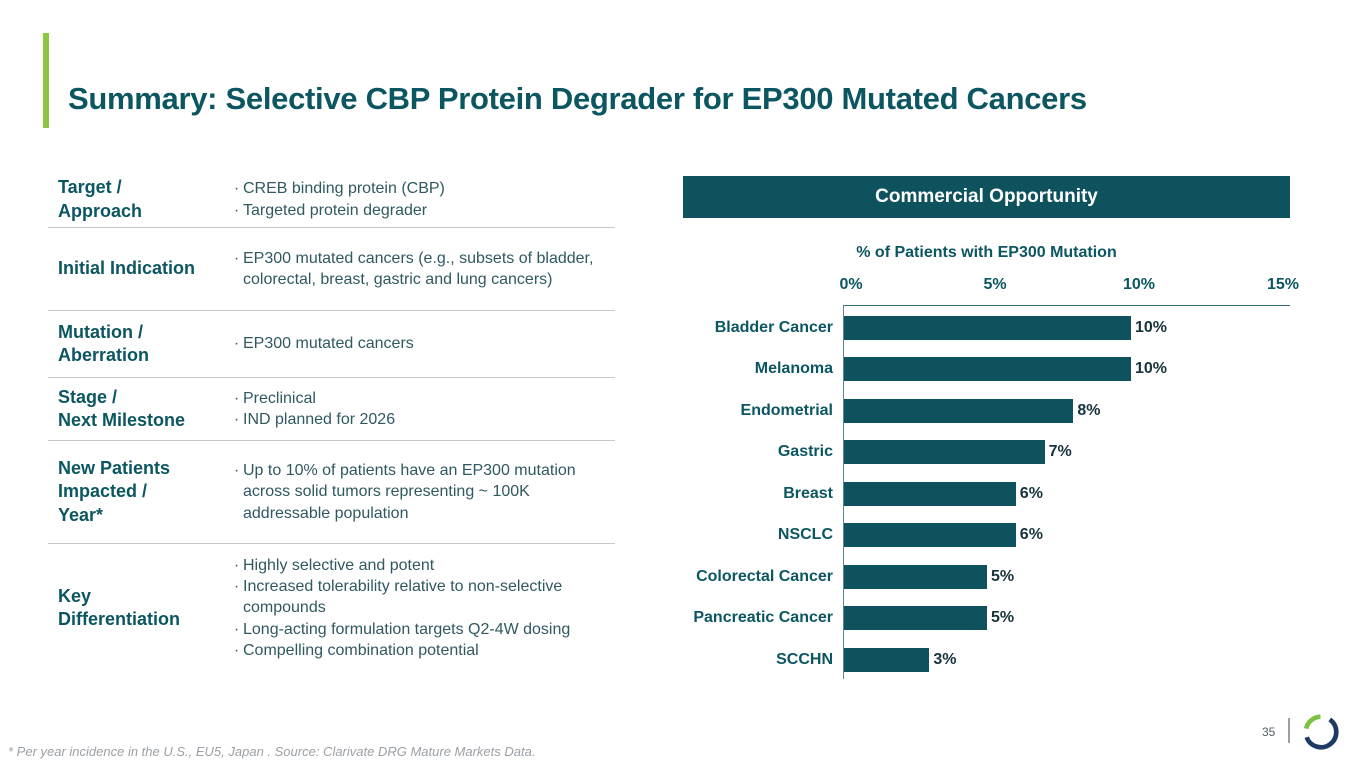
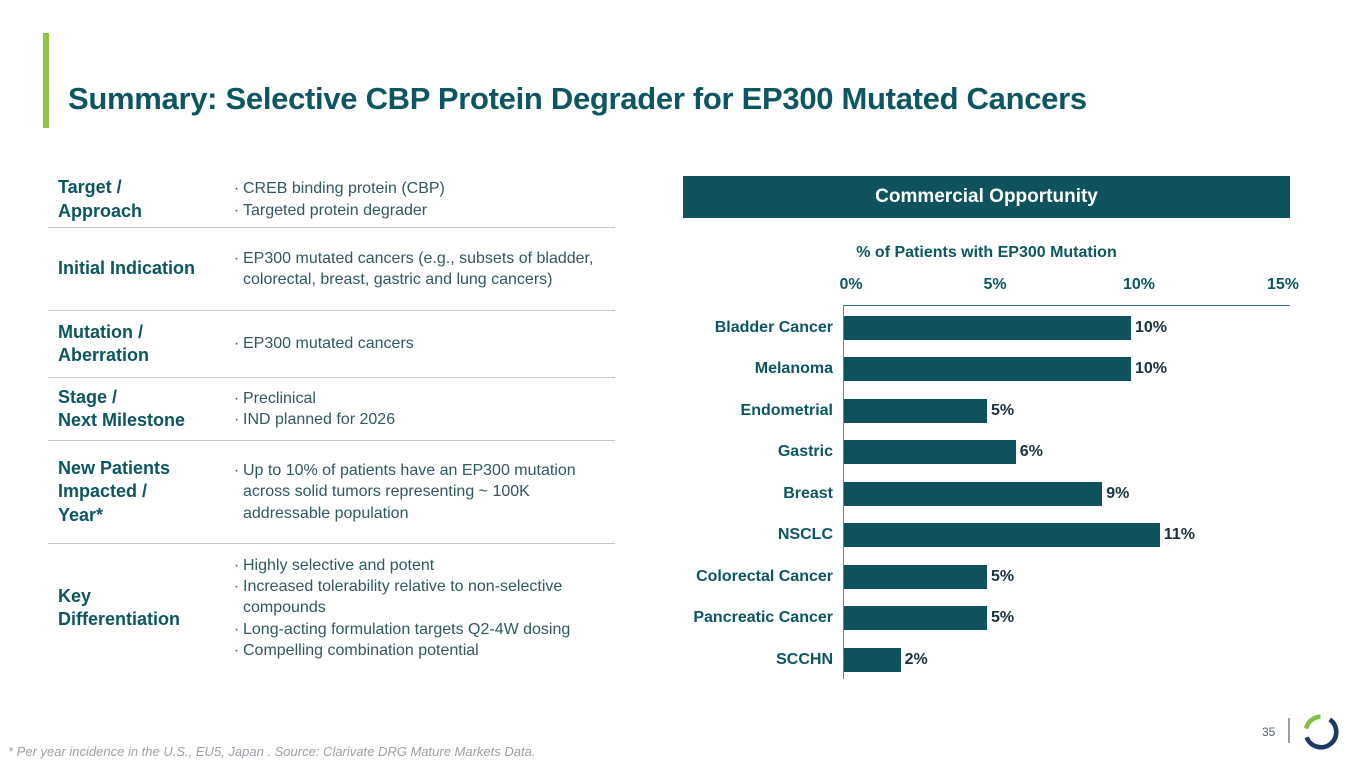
Endometrial: 8% -> 5%
Gastric: 7% -> 6%
Breast: 6% -> 9%
NSCLC: 6% -> 11%
SCCHN: 3% -> 2%
